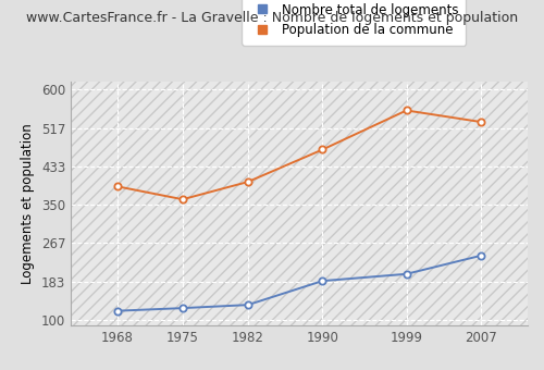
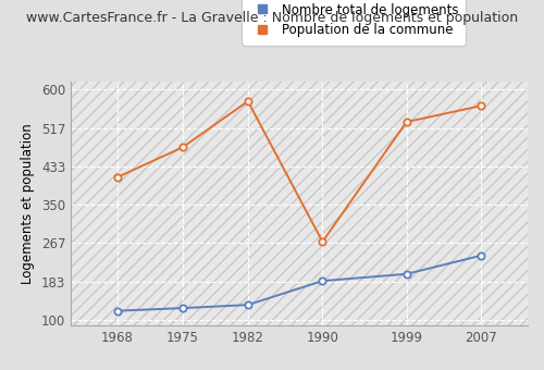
Population de la commune/1968: 390 -> 410
Population de la commune/1975: 362 -> 475
Population de la commune/1982: 400 -> 575
Population de la commune/1990: 470 -> 270
Population de la commune/1999: 555 -> 530
Population de la commune/2007: 530 -> 565
